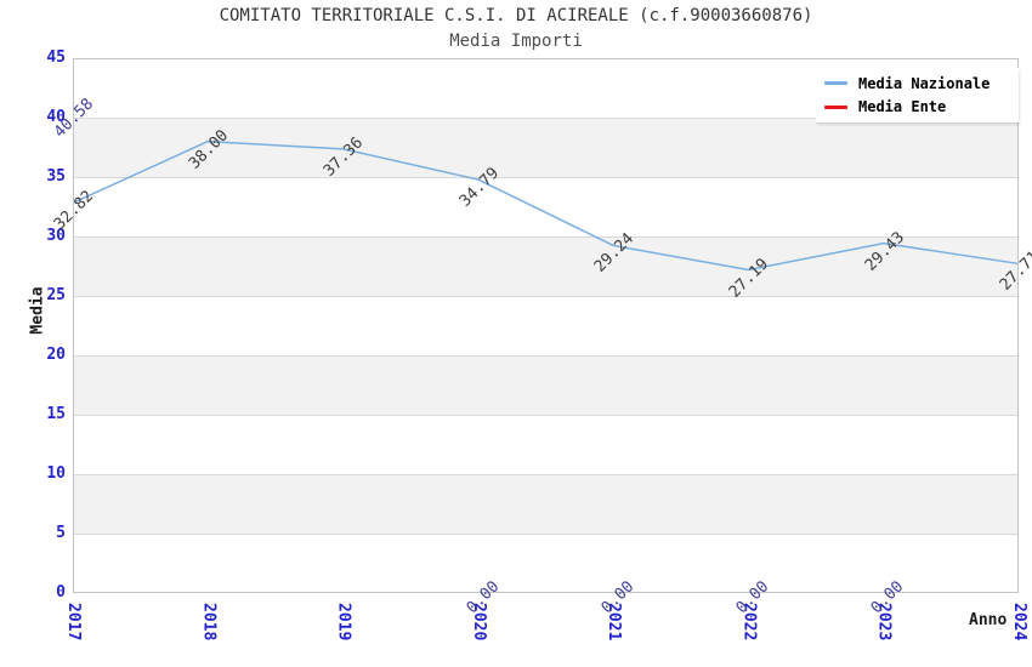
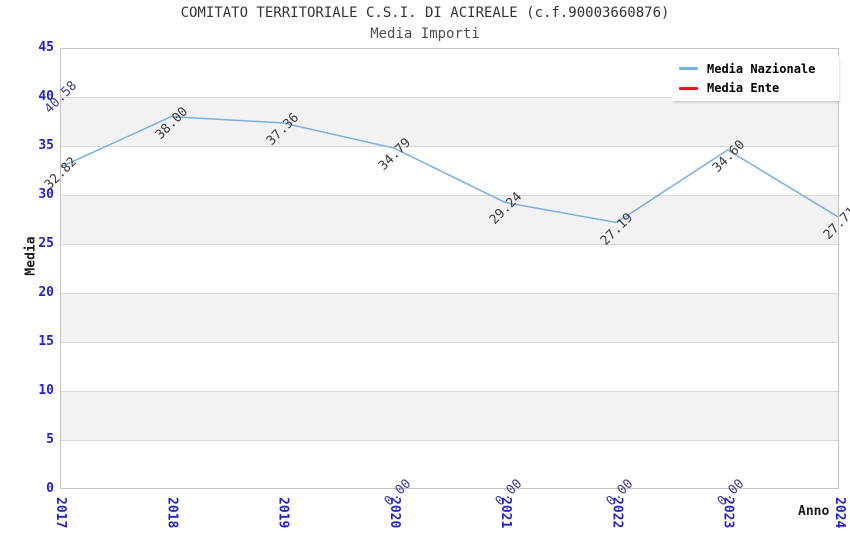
Media Nazionale/2023: 29.43 -> 34.60
